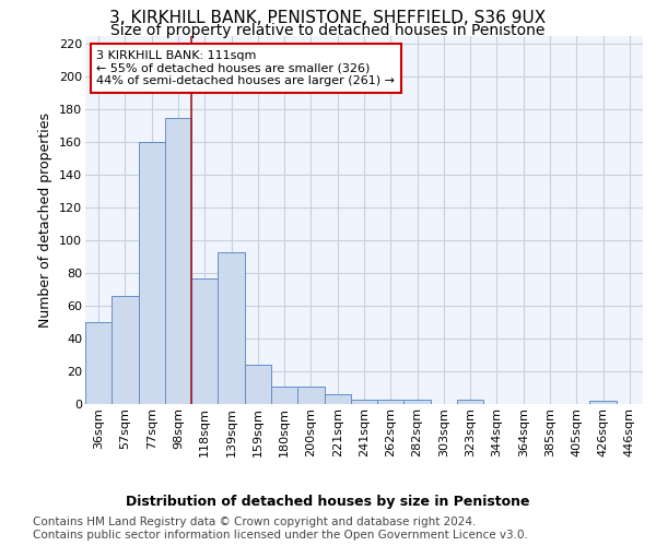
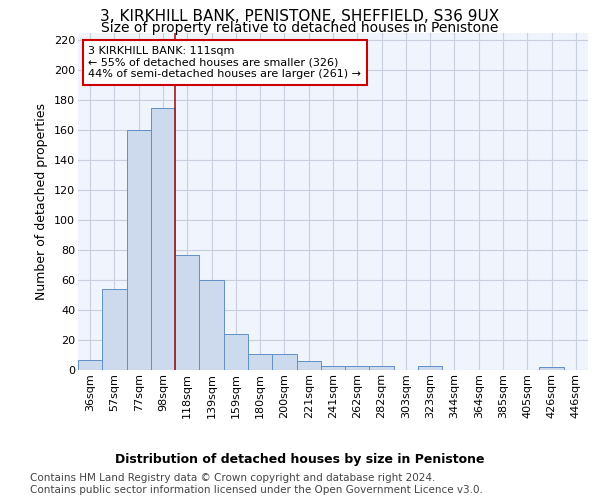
36sqm: 50 -> 7
57sqm: 66 -> 54
139sqm: 93 -> 60
